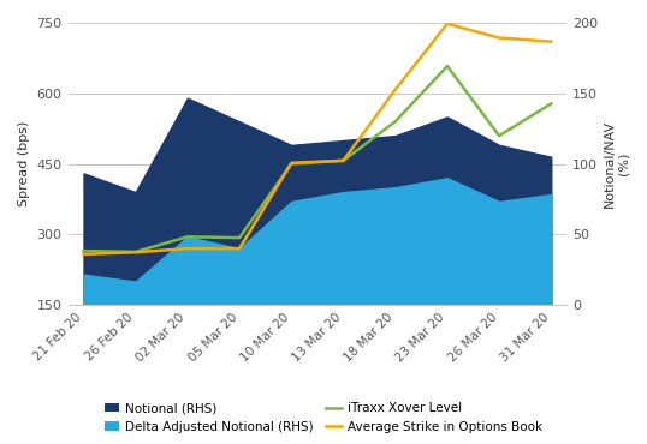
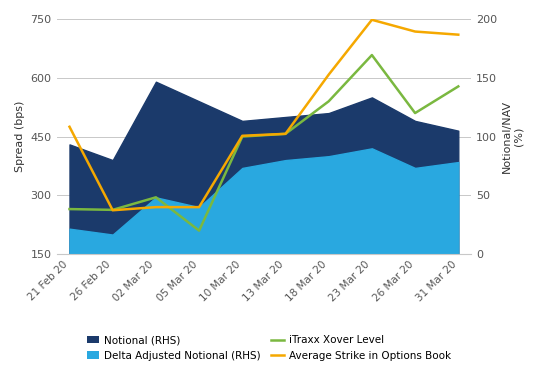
Average Strike in Options Book/21 Feb 20: 258 -> 475
iTraxx Xover Level/05 Mar 20: 293 -> 210
